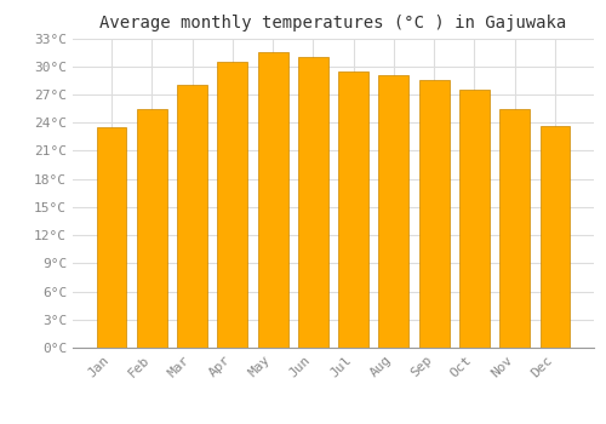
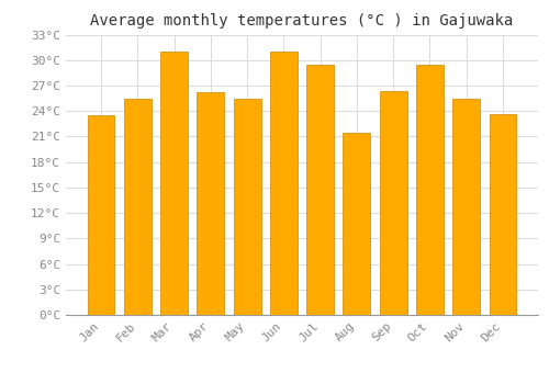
Mar: 28.0°C -> 31.0°C
Apr: 30.5°C -> 26.2°C
May: 31.5°C -> 25.4°C
Aug: 29.0°C -> 21.4°C
Sep: 28.5°C -> 26.4°C
Oct: 27.5°C -> 29.4°C
